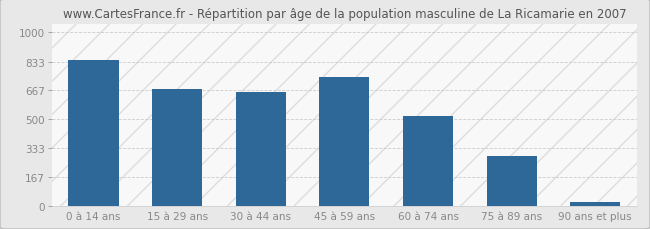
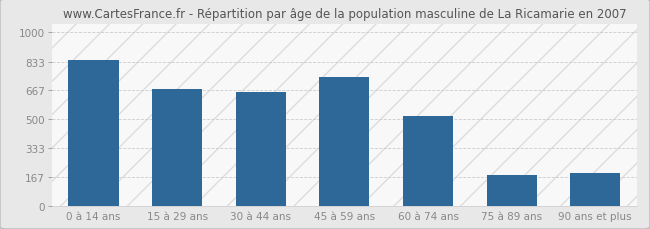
75 à 89 ans: 290 -> 180
90 ans et plus: 20 -> 190
